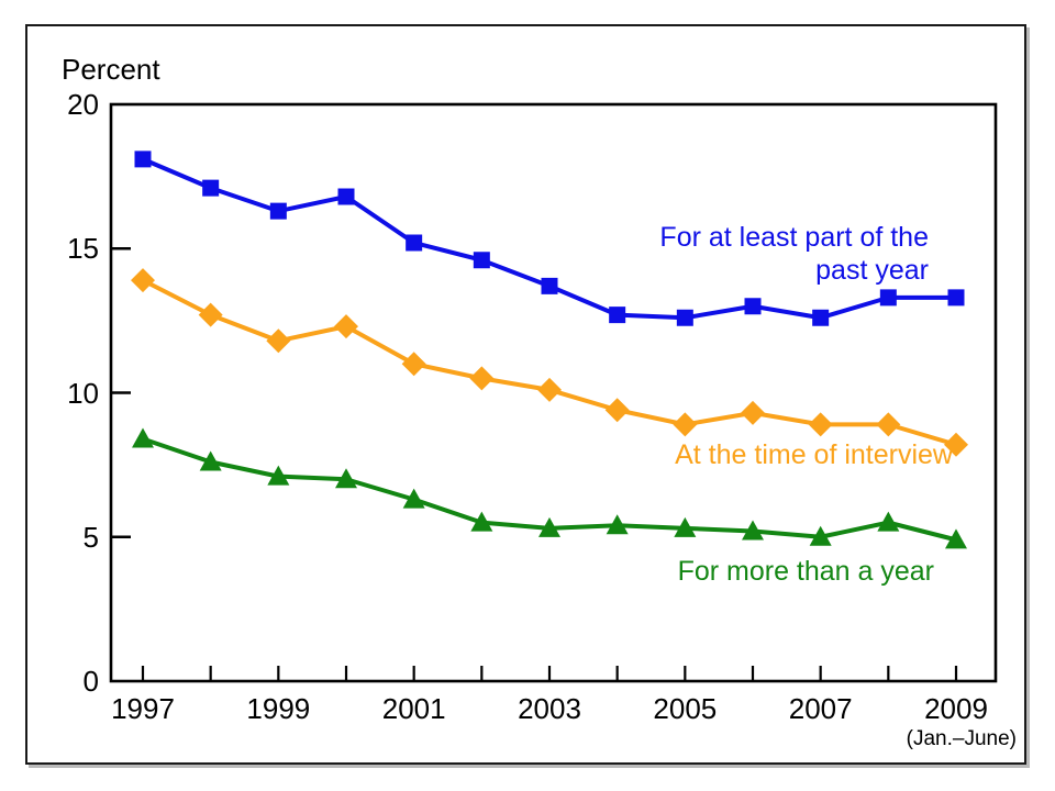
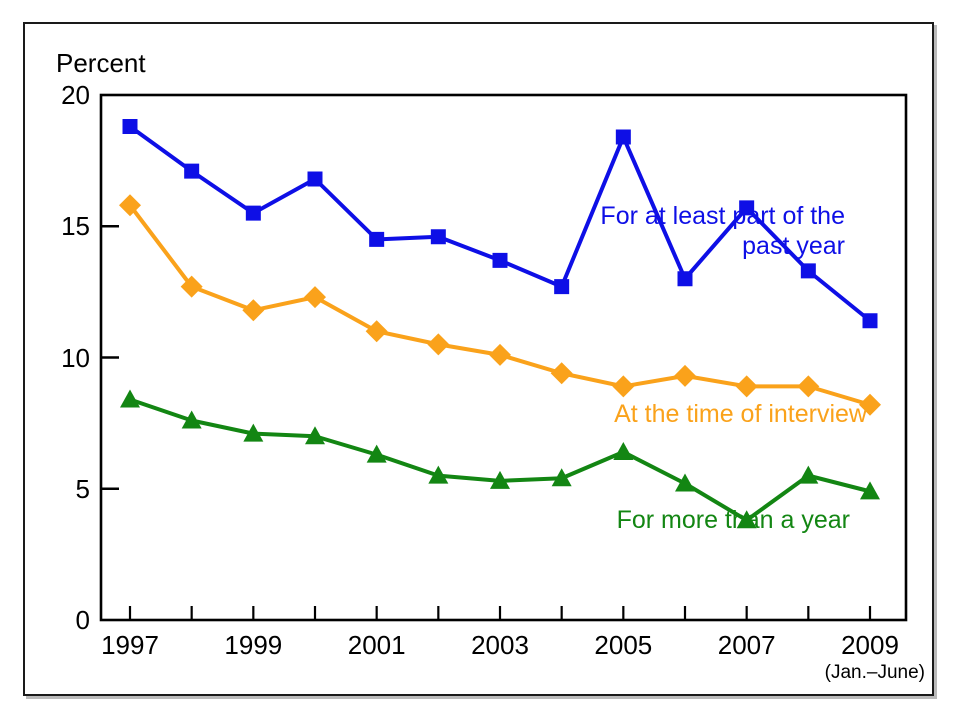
For at least part of the past year/1997: 18.1 -> 18.8
At the time of interview/1997: 13.9 -> 15.8
For at least part of the past year/1999: 16.3 -> 15.5
For at least part of the past year/2001: 15.2 -> 14.5
For at least part of the past year/2005: 12.6 -> 18.4
For more than a year/2005: 5.3 -> 6.4
For at least part of the past year/2007: 12.6 -> 15.7
For more than a year/2007: 5.0 -> 3.8
For at least part of the past year/2009: 13.3 -> 11.4
